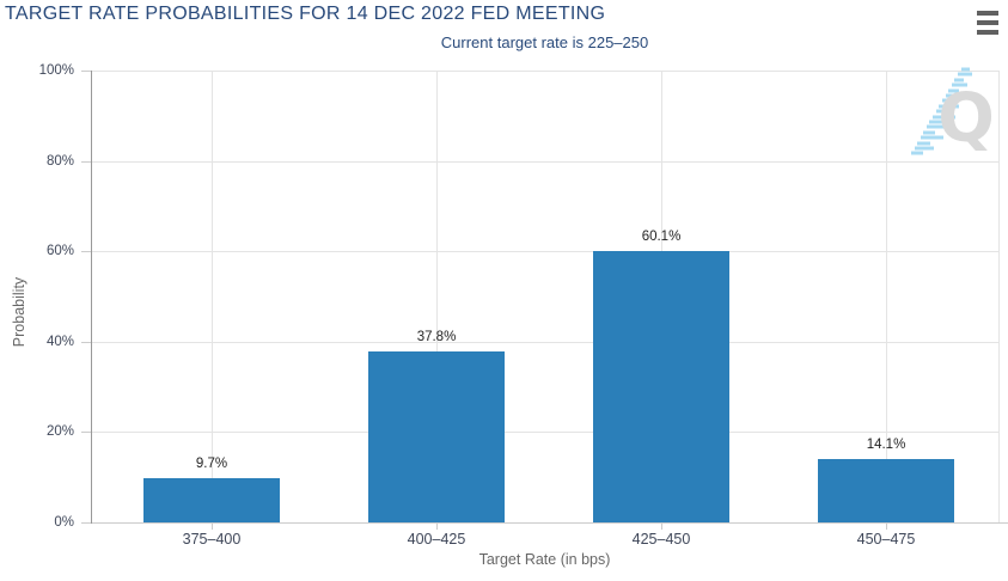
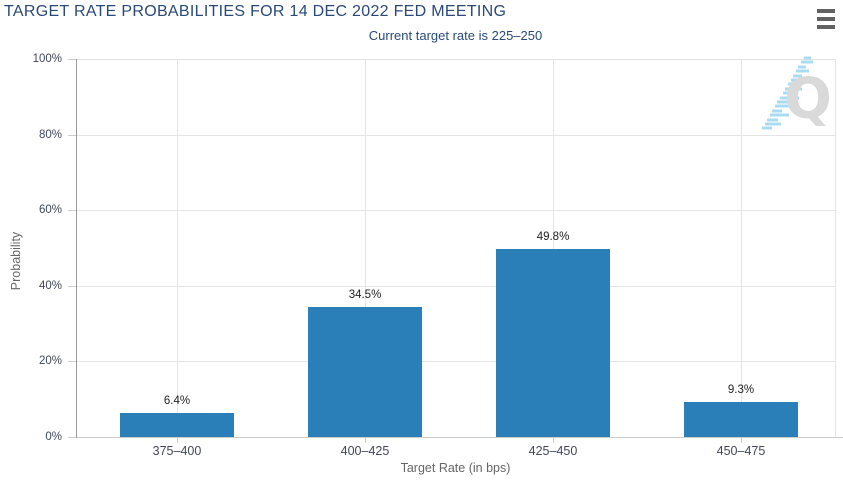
375–400: 9.7% -> 6.4%
400–425: 37.8% -> 34.5%
425–450: 60.1% -> 49.8%
450–475: 14.1% -> 9.3%
